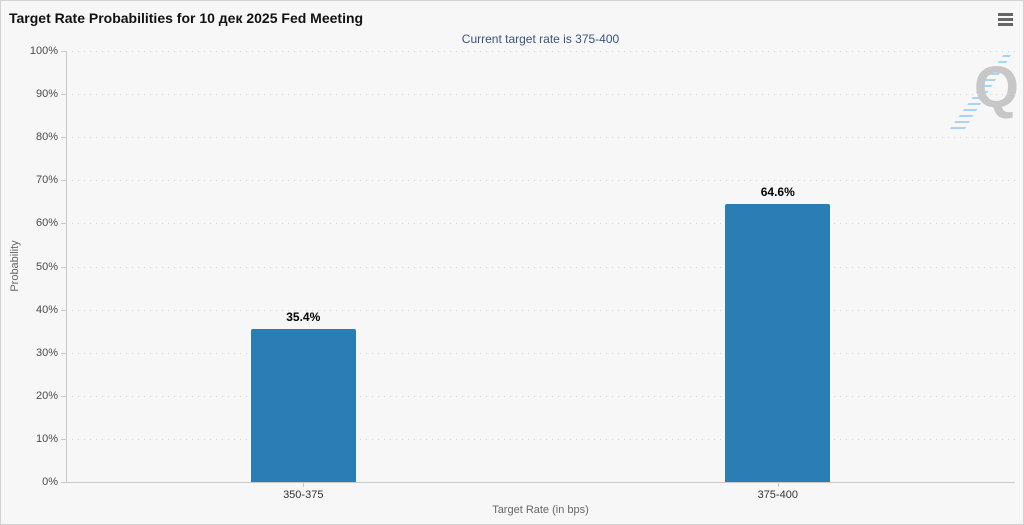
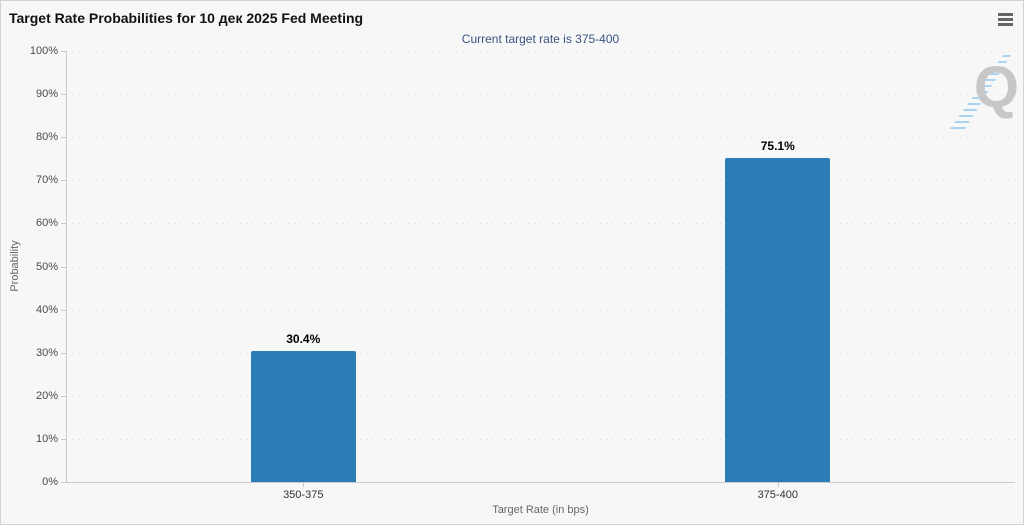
350-375: 35.4% -> 30.4%
375-400: 64.6% -> 75.1%
